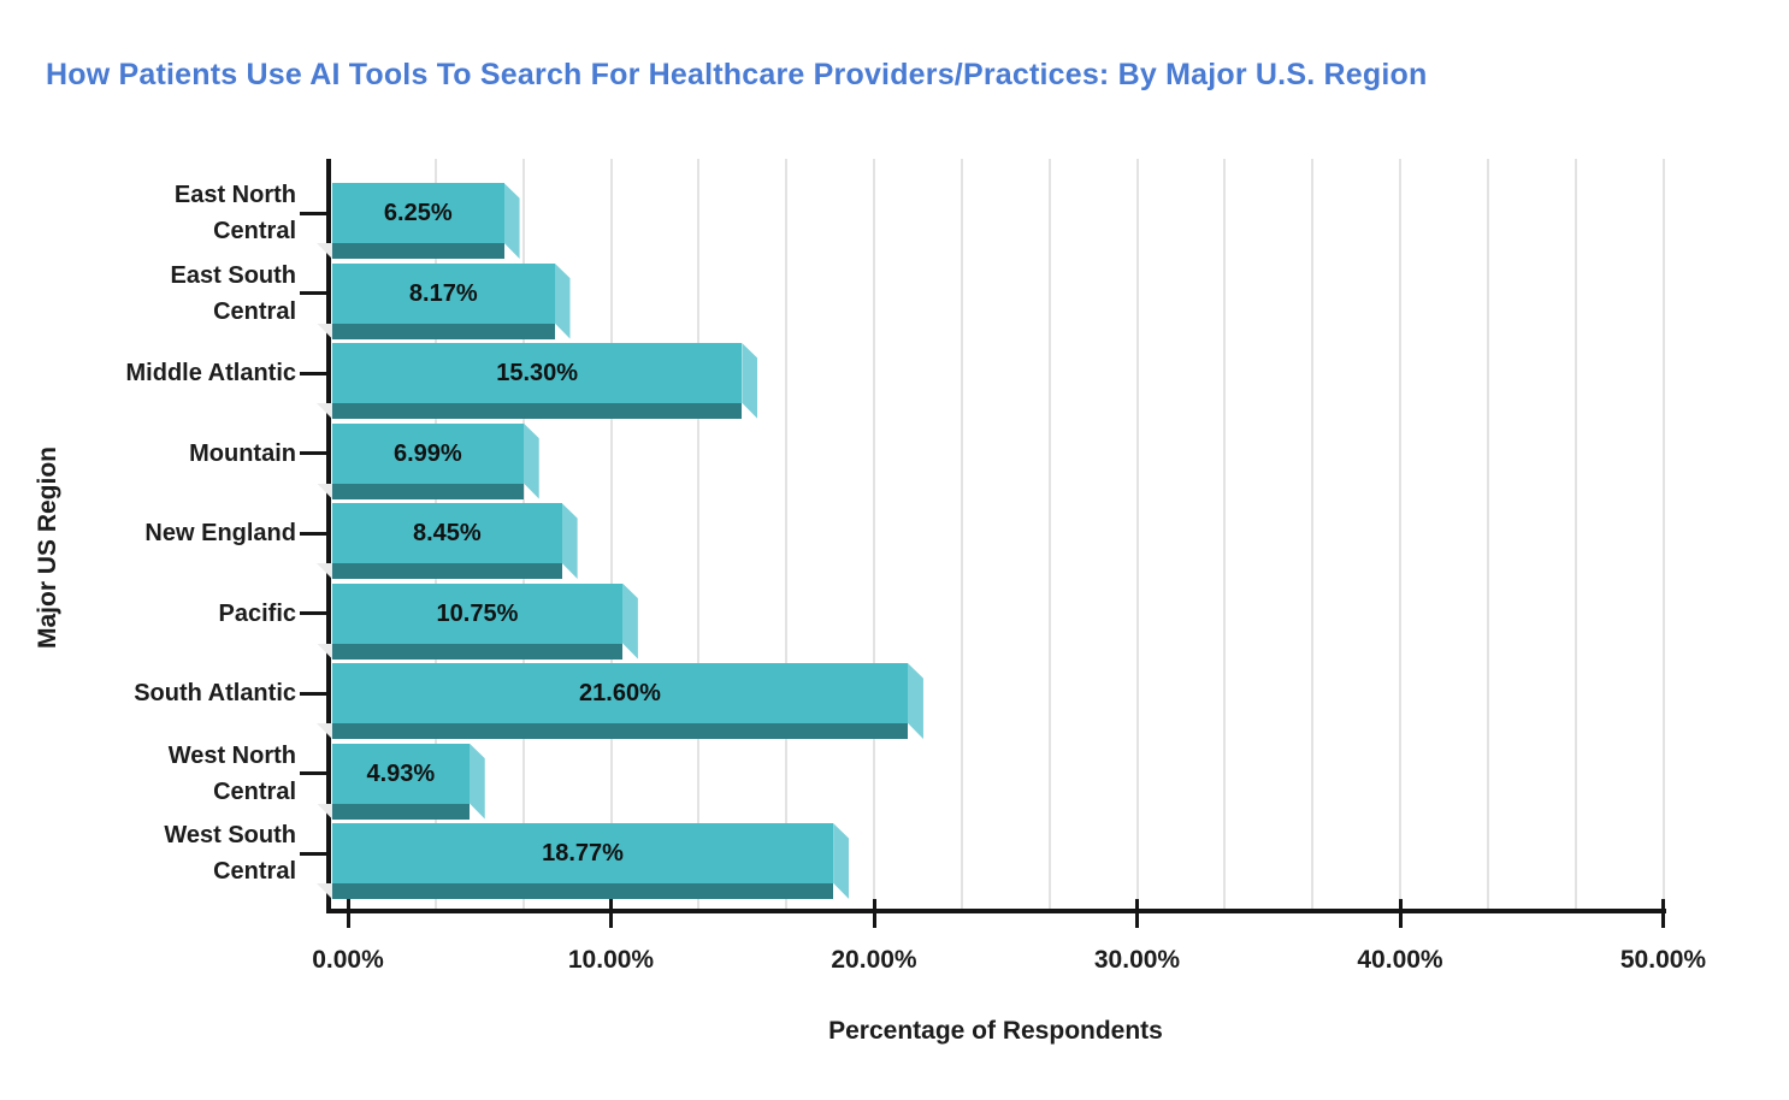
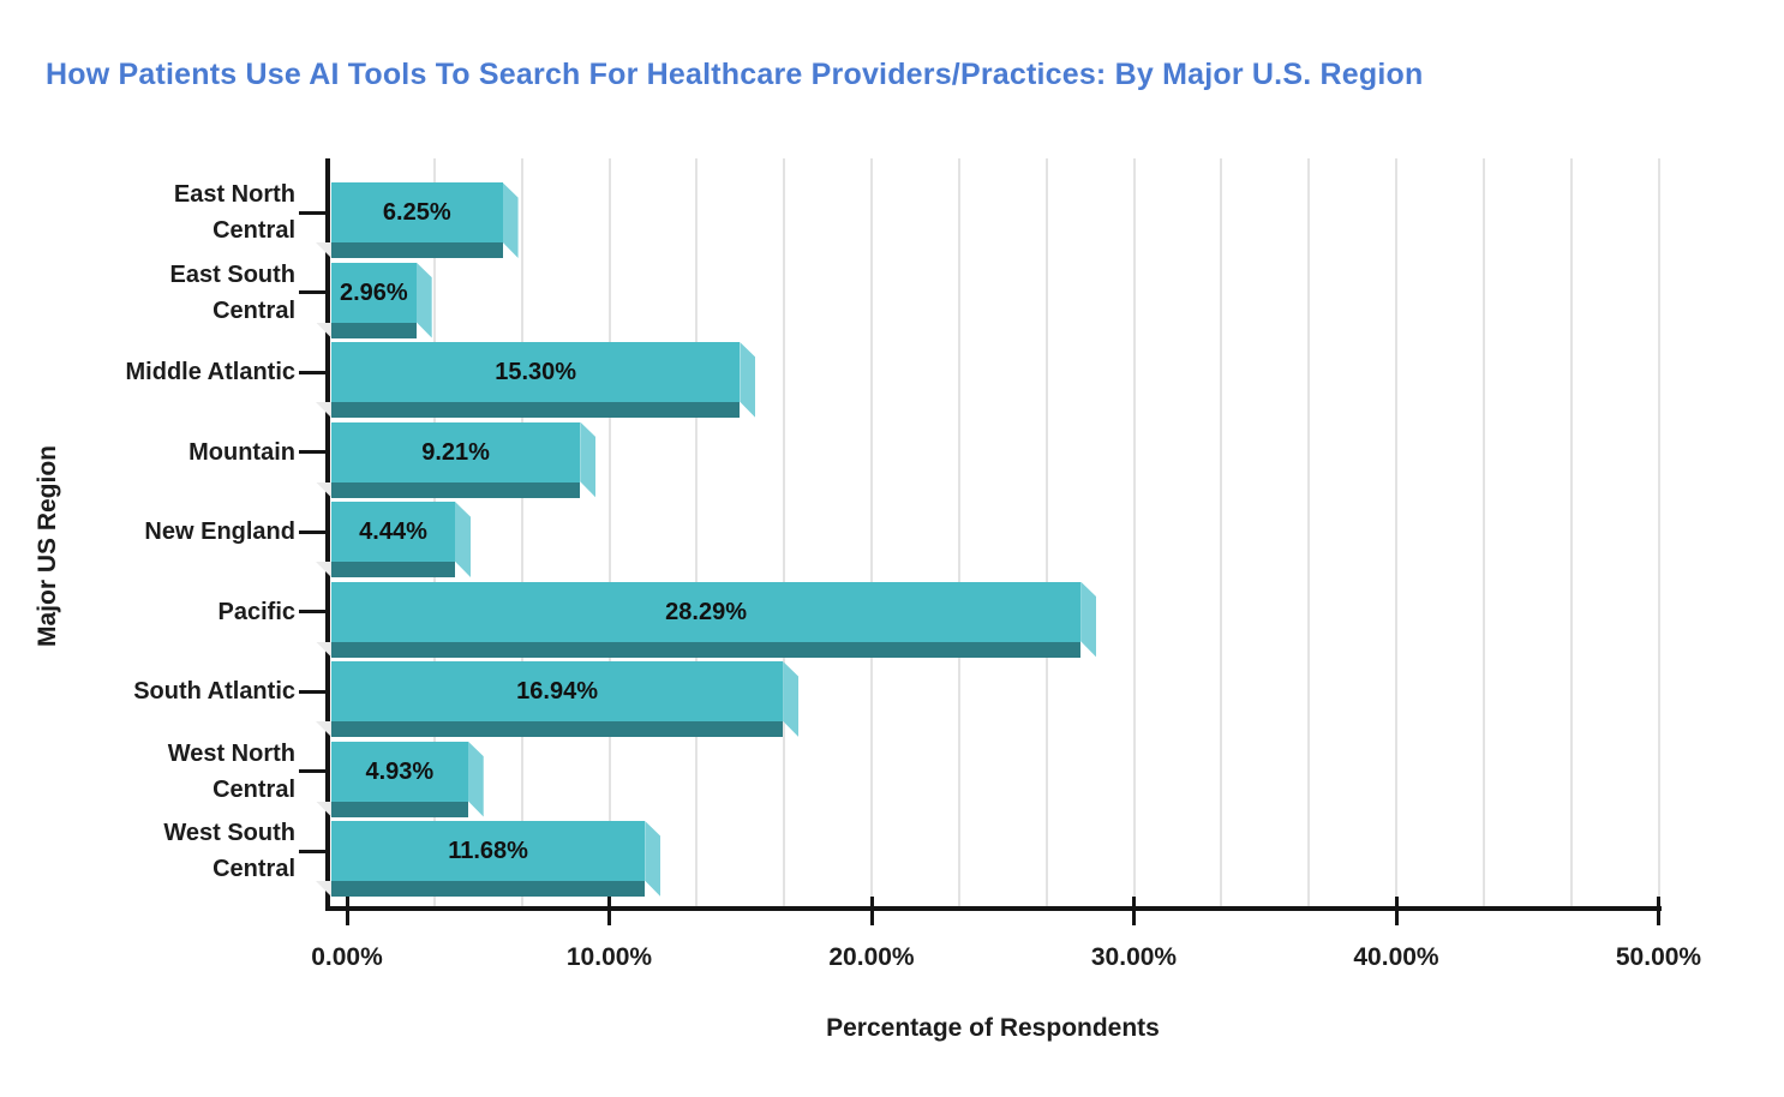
East South Central: 8.17% -> 2.96%
Mountain: 6.99% -> 9.21%
New England: 8.45% -> 4.44%
Pacific: 10.75% -> 28.29%
South Atlantic: 21.60% -> 16.94%
West South Central: 18.77% -> 11.68%
